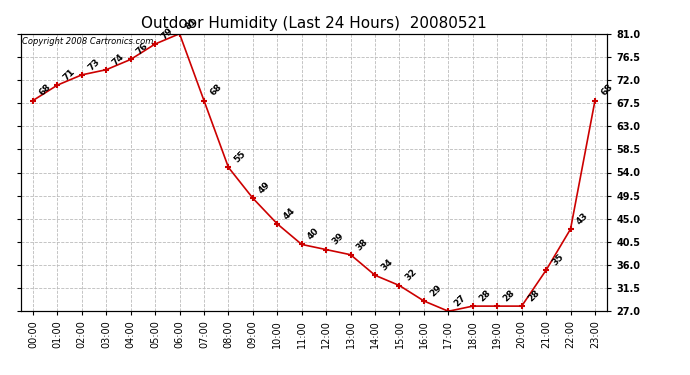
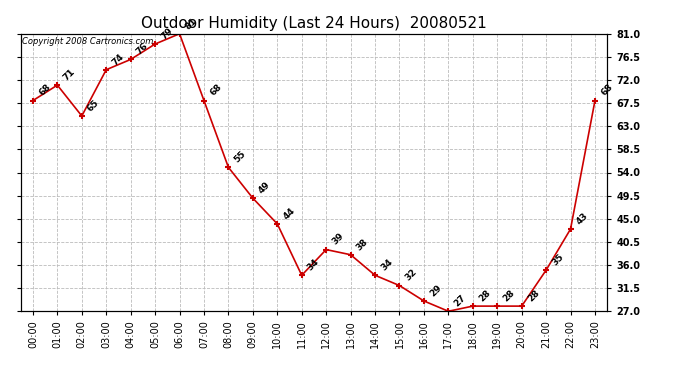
02:00: 73 -> 65
11:00: 40 -> 34
